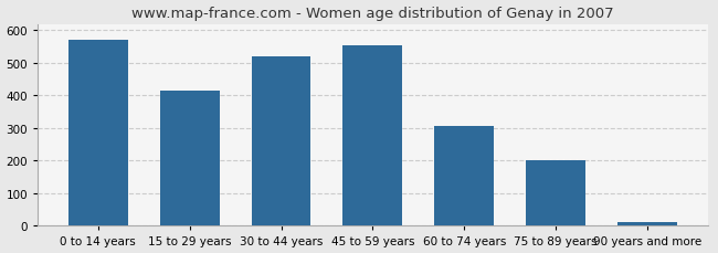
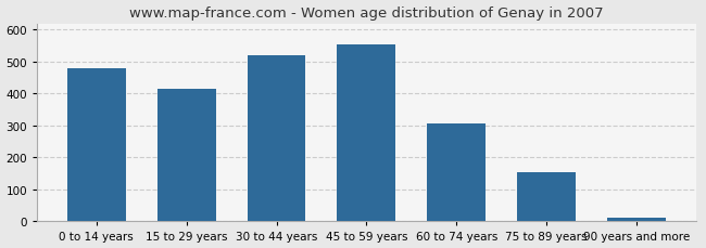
0 to 14 years: 570 -> 480
75 to 89 years: 200 -> 153
